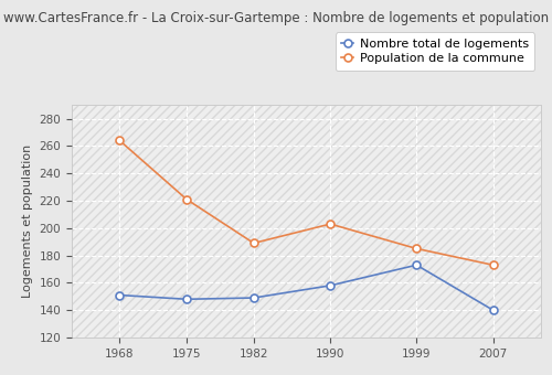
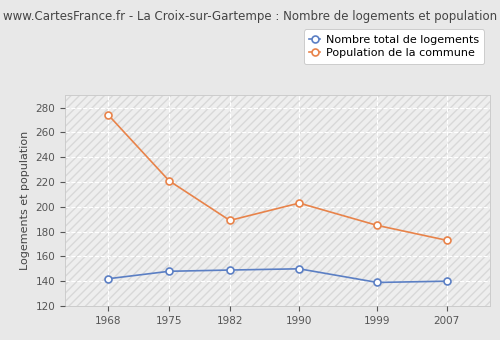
Nombre total de logements/1968: 151 -> 142
Population de la commune/1968: 264 -> 274
Nombre total de logements/1990: 158 -> 150
Nombre total de logements/1999: 173 -> 139
